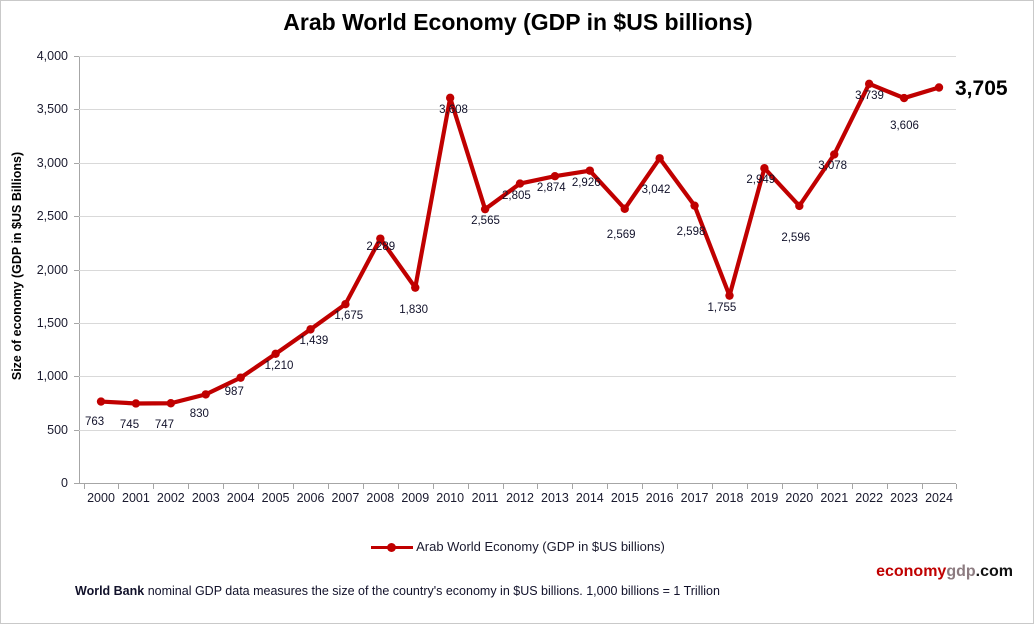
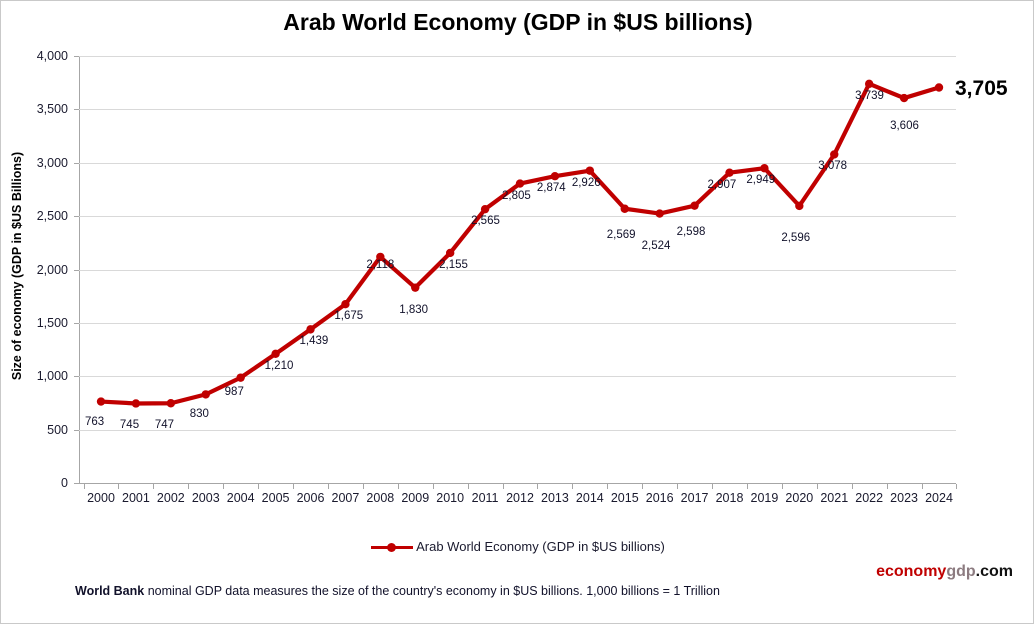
2008: 2,289 -> 2,118
2010: 3,608 -> 2,155
2016: 3,042 -> 2,524
2018: 1,755 -> 2,907
